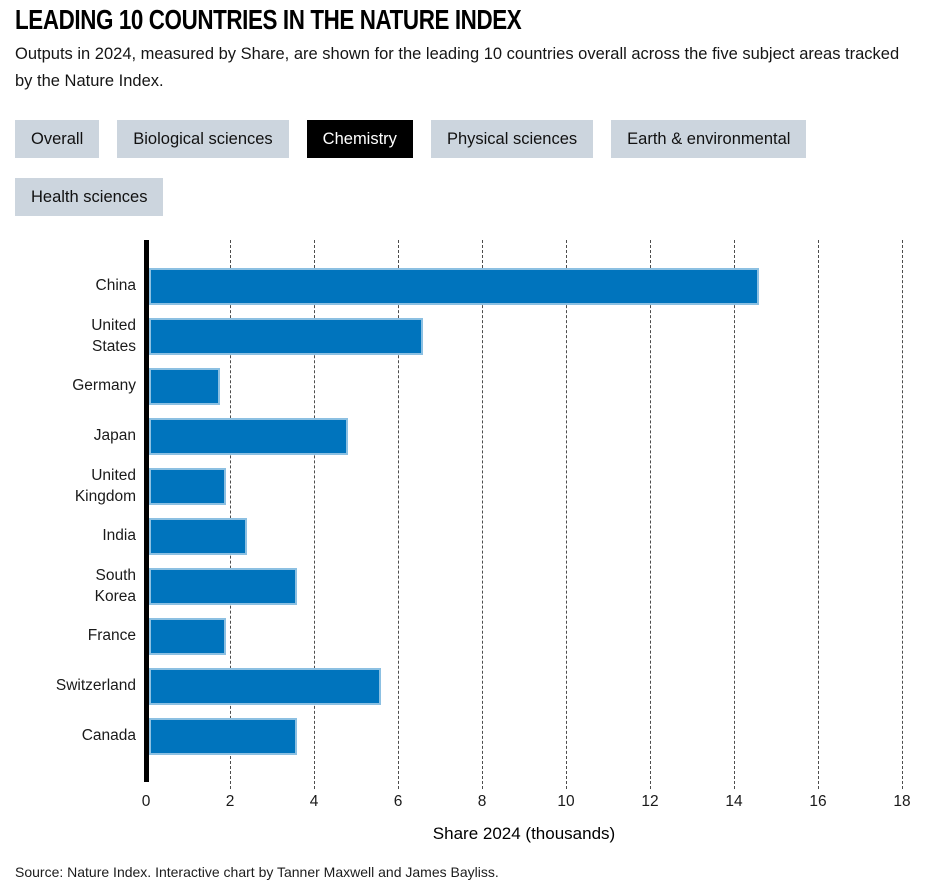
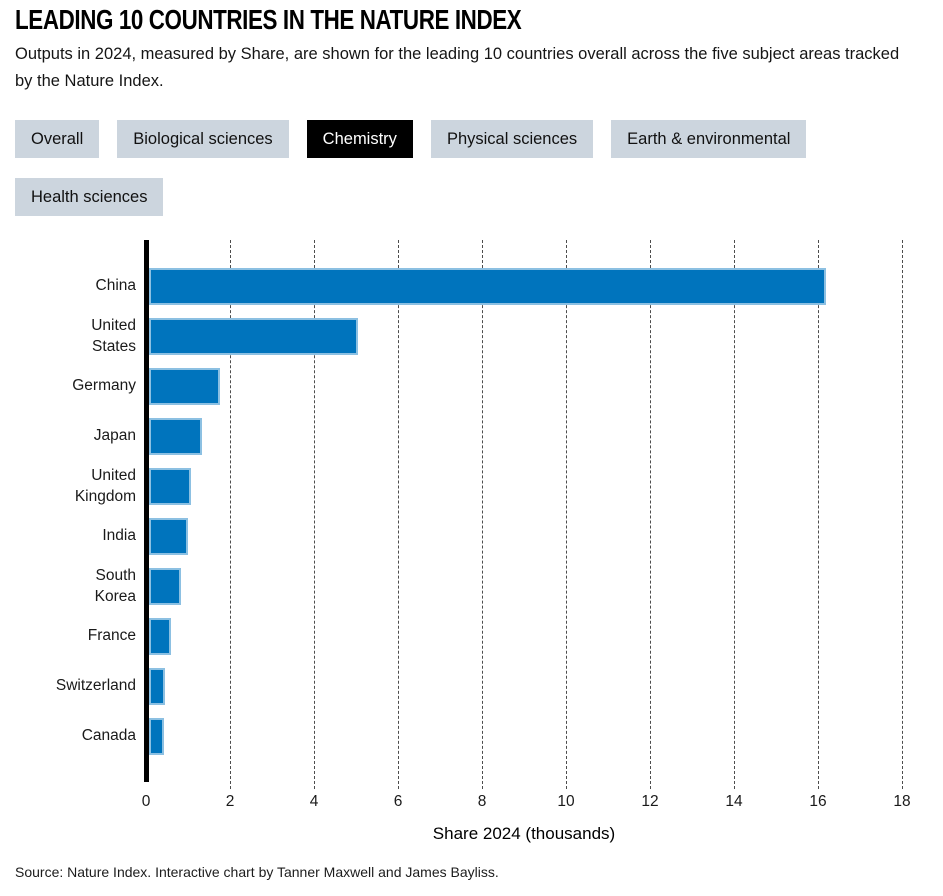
China: 14.6 -> 16.2
United States: 6.6 -> 5.0
Japan: 4.8 -> 1.3
United Kingdom: 1.9 -> 1.1
India: 2.4 -> 1.0
South Korea: 3.6 -> 0.8
France: 1.9 -> 0.6
Switzerland: 5.6 -> 0.5
Canada: 3.6 -> 0.4
